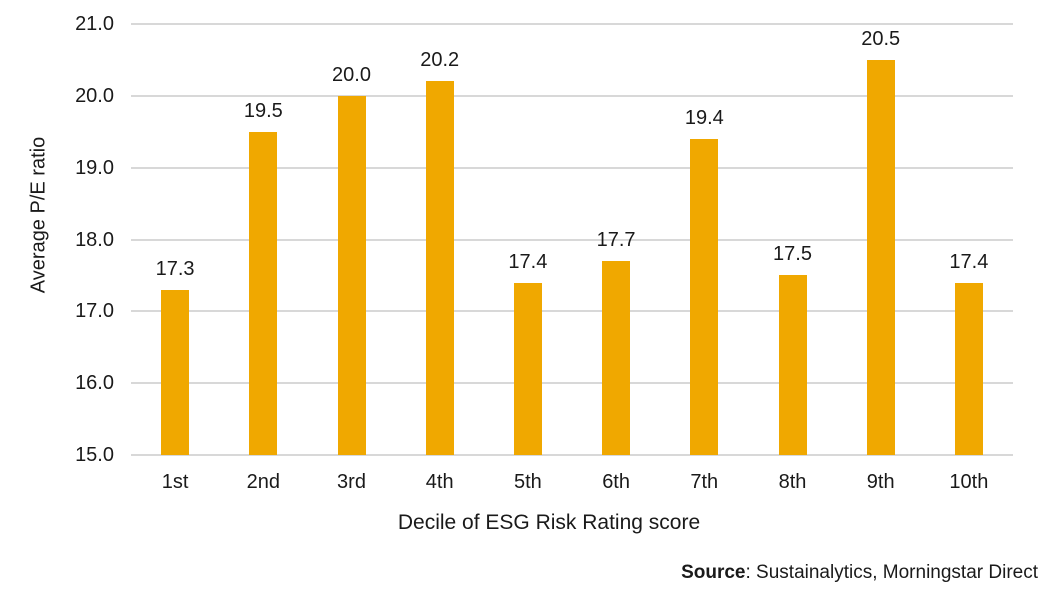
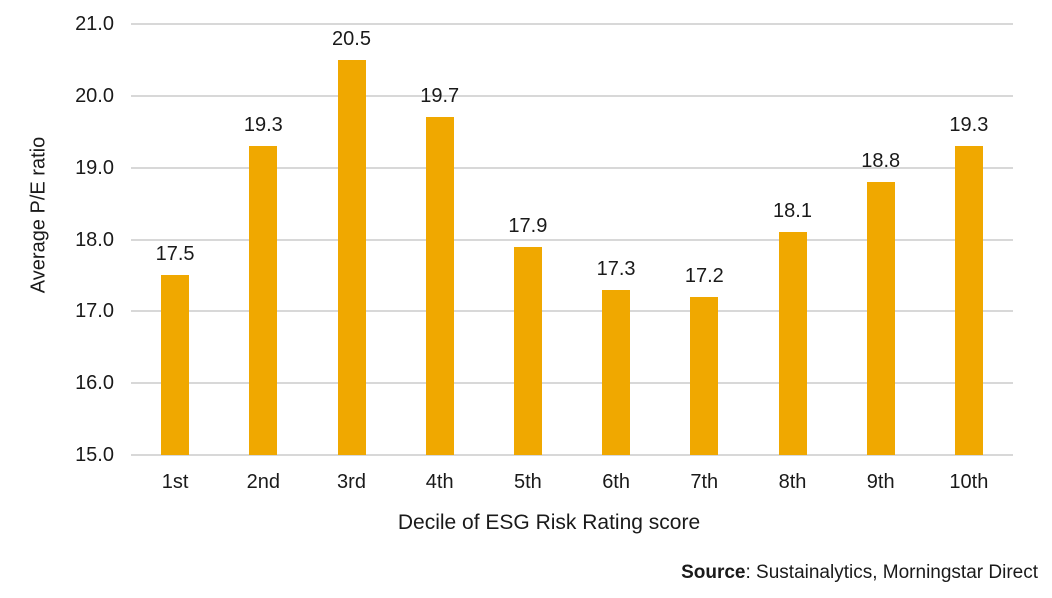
1st: 17.3 -> 17.5
2nd: 19.5 -> 19.3
3rd: 20.0 -> 20.5
4th: 20.2 -> 19.7
5th: 17.4 -> 17.9
6th: 17.7 -> 17.3
7th: 19.4 -> 17.2
8th: 17.5 -> 18.1
9th: 20.5 -> 18.8
10th: 17.4 -> 19.3
